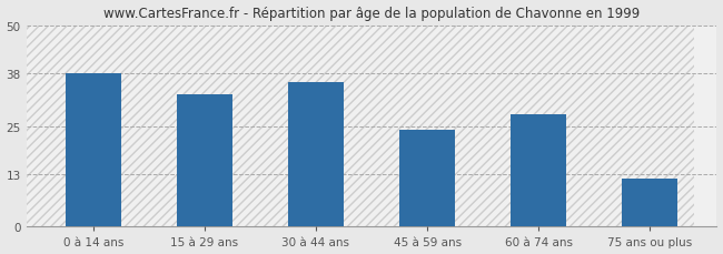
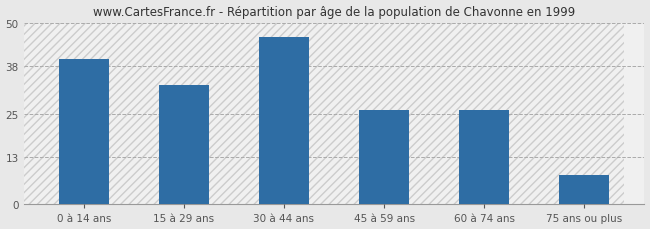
0 à 14 ans: 38 -> 40
30 à 44 ans: 36 -> 46
45 à 59 ans: 24 -> 26
60 à 74 ans: 28 -> 26
75 ans ou plus: 12 -> 8
